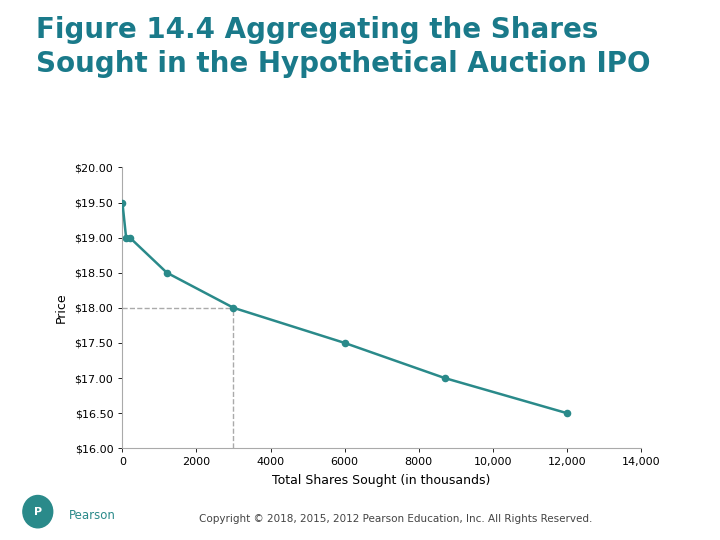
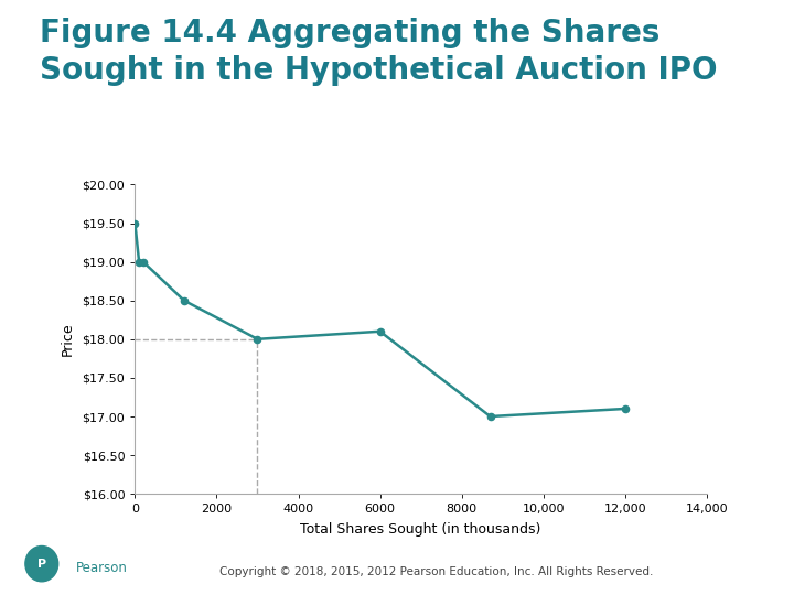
6000: $17.5 -> $18.1
12,000: $16.5 -> $17.1
